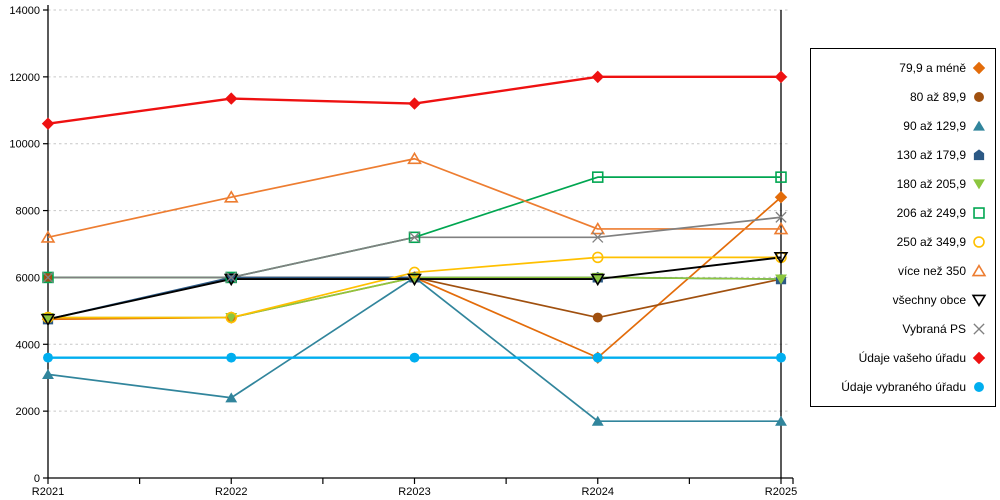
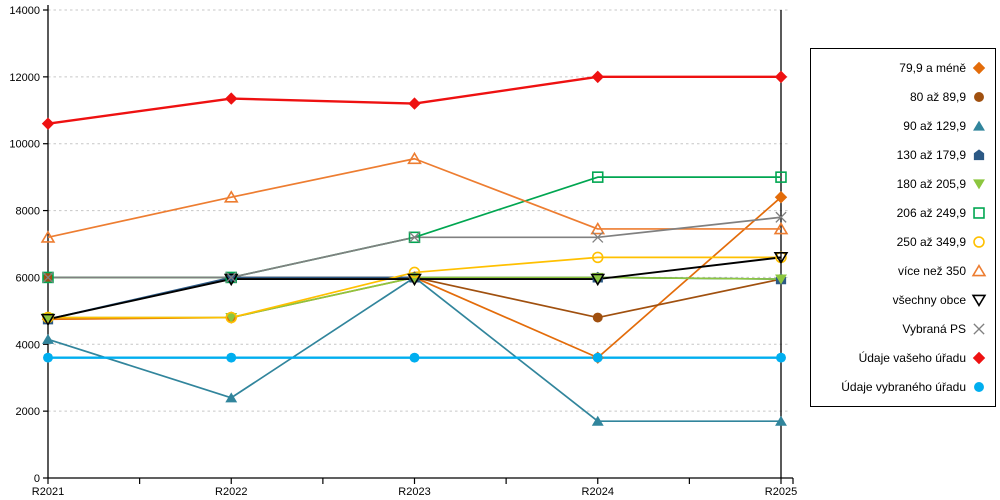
90 až 129,9/R2021: 3100 -> 4200
